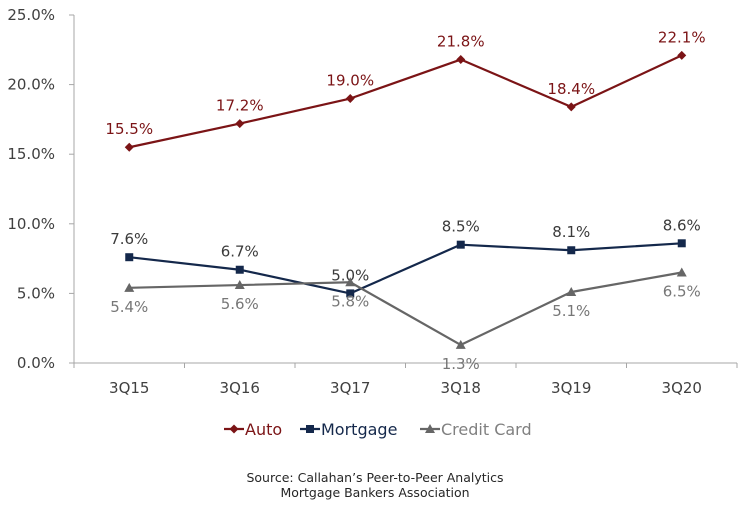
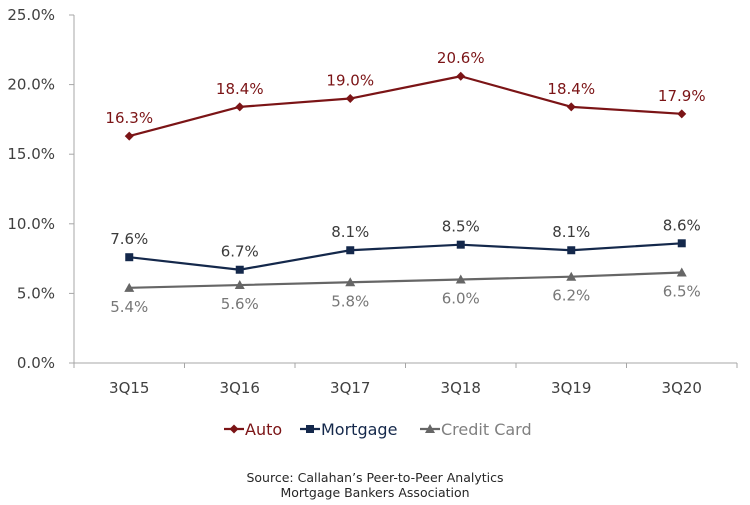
Auto/3Q15: 15.5% -> 16.3%
Auto/3Q16: 17.2% -> 18.4%
Mortgage/3Q17: 5.0% -> 8.1%
Auto/3Q18: 21.8% -> 20.6%
Credit Card/3Q18: 1.3% -> 6.0%
Credit Card/3Q19: 5.1% -> 6.2%
Auto/3Q20: 22.1% -> 17.9%
